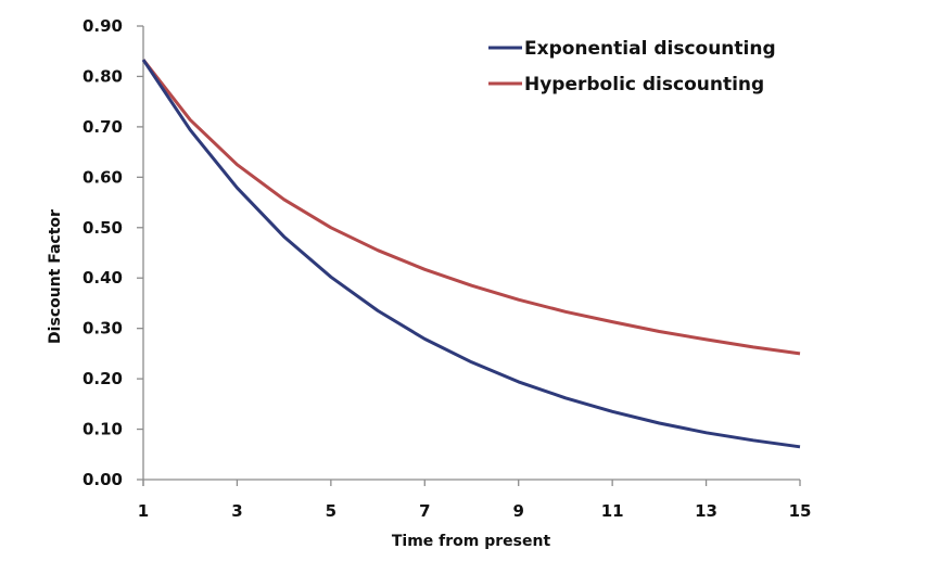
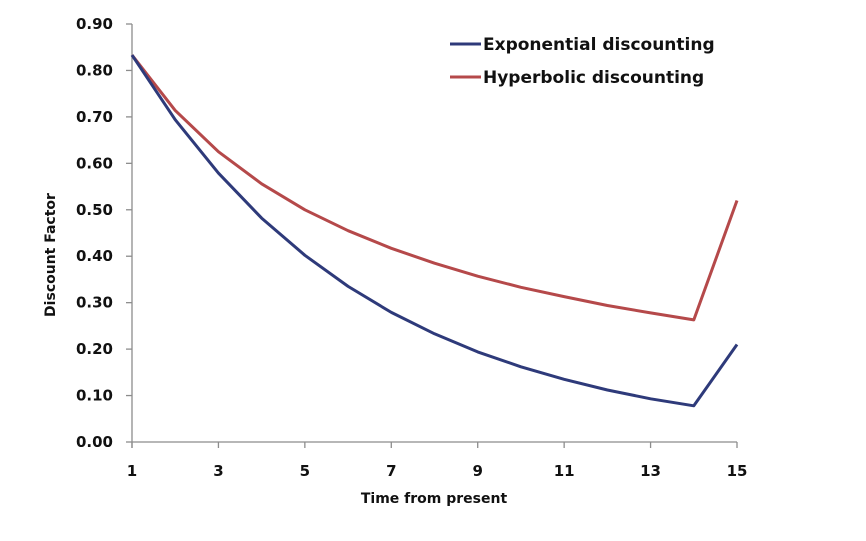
Exponential discounting/15: 0.07 -> 0.21
Hyperbolic discounting/15: 0.25 -> 0.52
